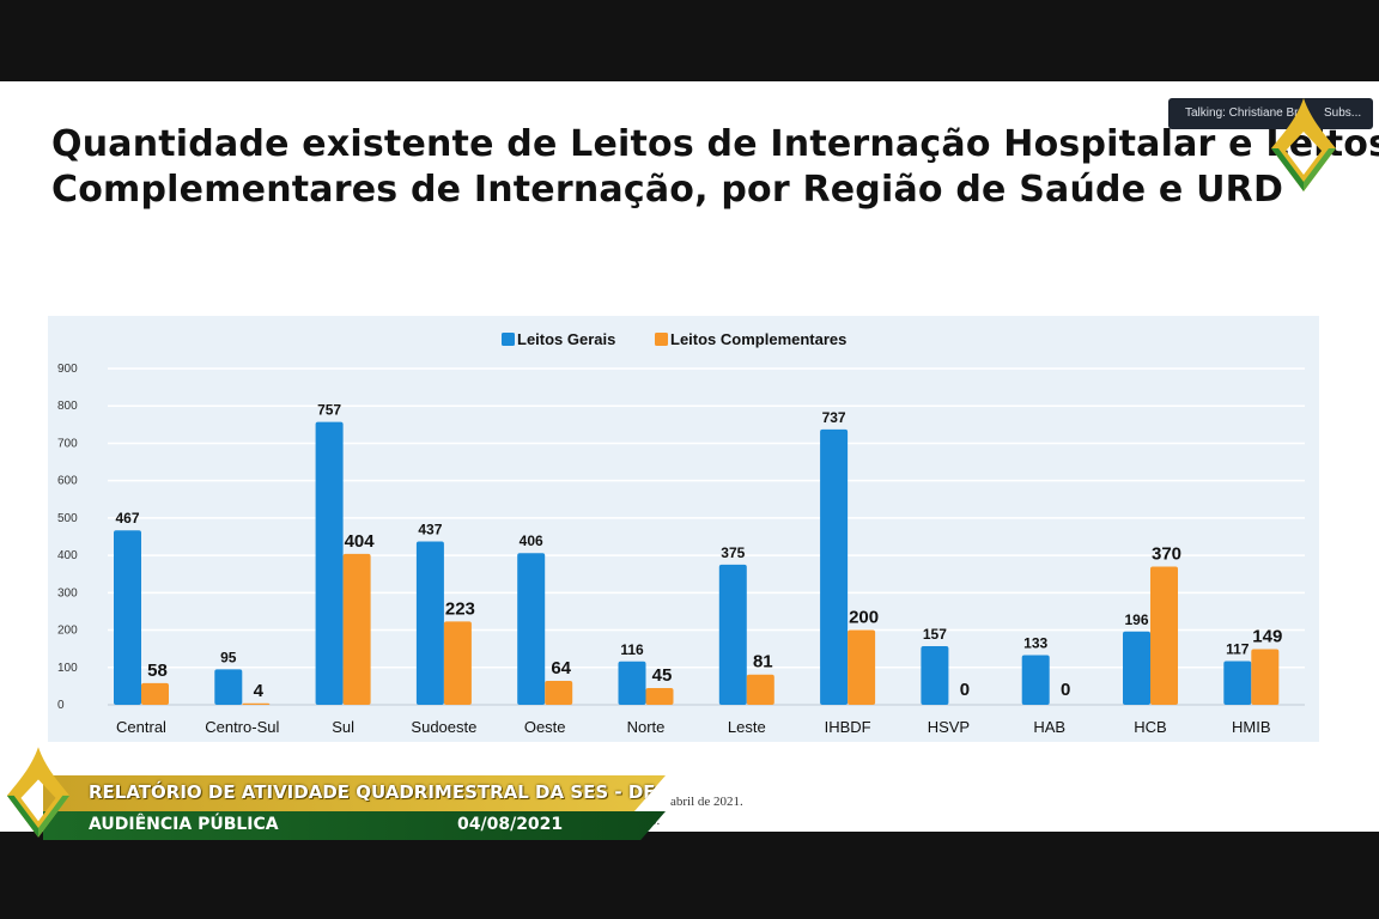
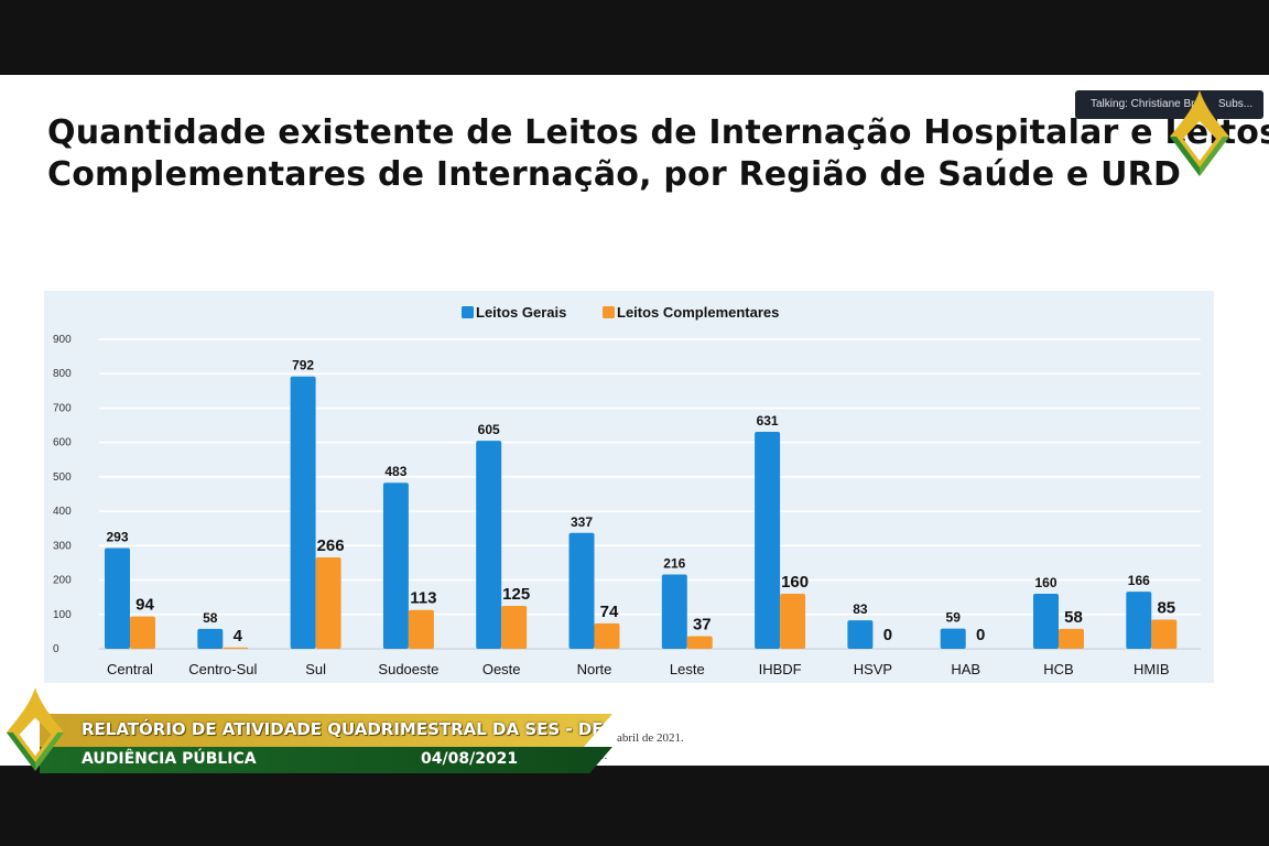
Leitos Gerais/Central: 467 -> 293
Leitos Complementares/Central: 58 -> 94
Leitos Gerais/Centro-Sul: 95 -> 58
Leitos Gerais/Sul: 757 -> 792
Leitos Complementares/Sul: 404 -> 266
Leitos Gerais/Sudoeste: 437 -> 483
Leitos Complementares/Sudoeste: 223 -> 113
Leitos Gerais/Oeste: 406 -> 605
Leitos Complementares/Oeste: 64 -> 125
Leitos Gerais/Norte: 116 -> 337
Leitos Complementares/Norte: 45 -> 74
Leitos Gerais/Leste: 375 -> 216
Leitos Complementares/Leste: 81 -> 37
Leitos Gerais/IHBDF: 737 -> 631
Leitos Complementares/IHBDF: 200 -> 160
Leitos Gerais/HSVP: 157 -> 83
Leitos Gerais/HAB: 133 -> 59
Leitos Gerais/HCB: 196 -> 160
Leitos Complementares/HCB: 370 -> 58
Leitos Gerais/HMIB: 117 -> 166
Leitos Complementares/HMIB: 149 -> 85
